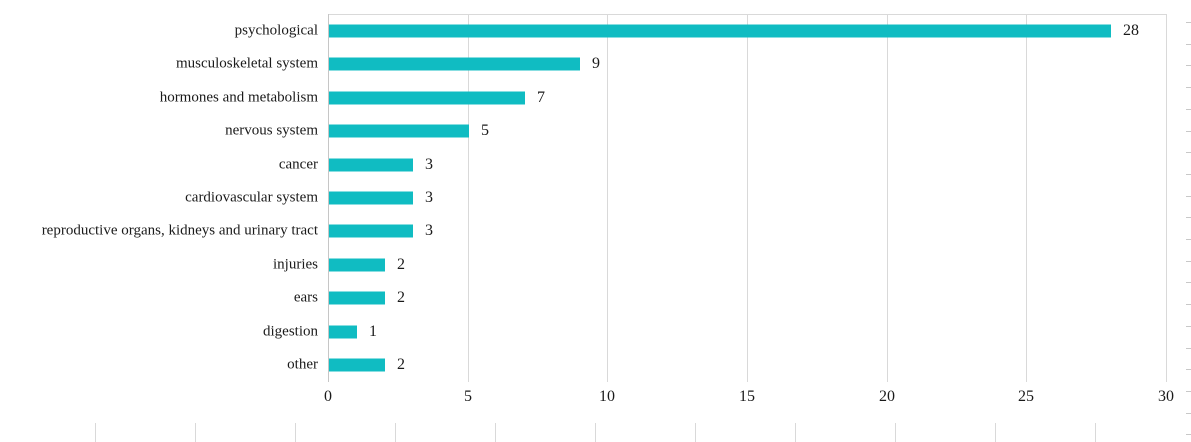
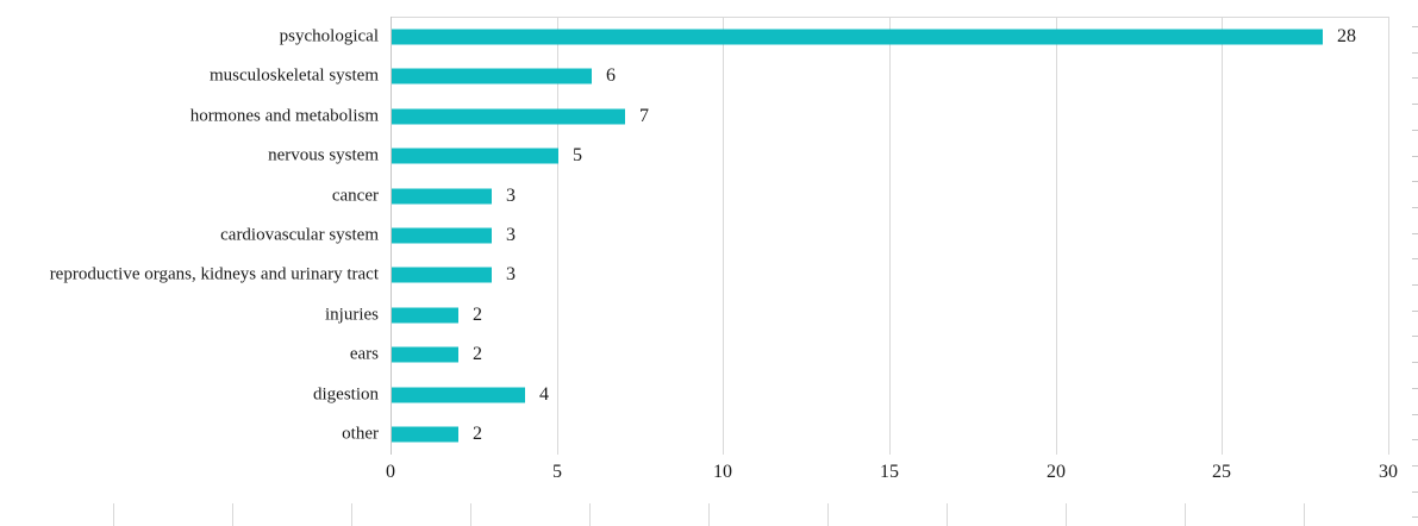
musculoskeletal system: 9 -> 6
digestion: 1 -> 4
